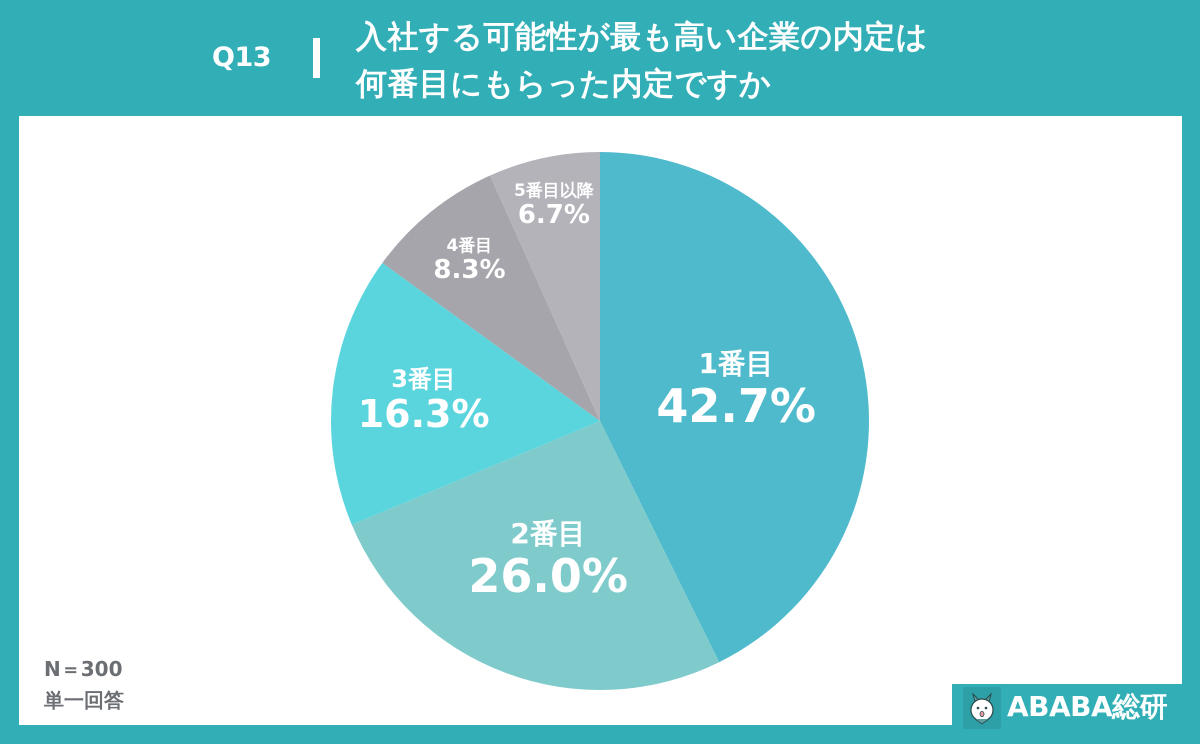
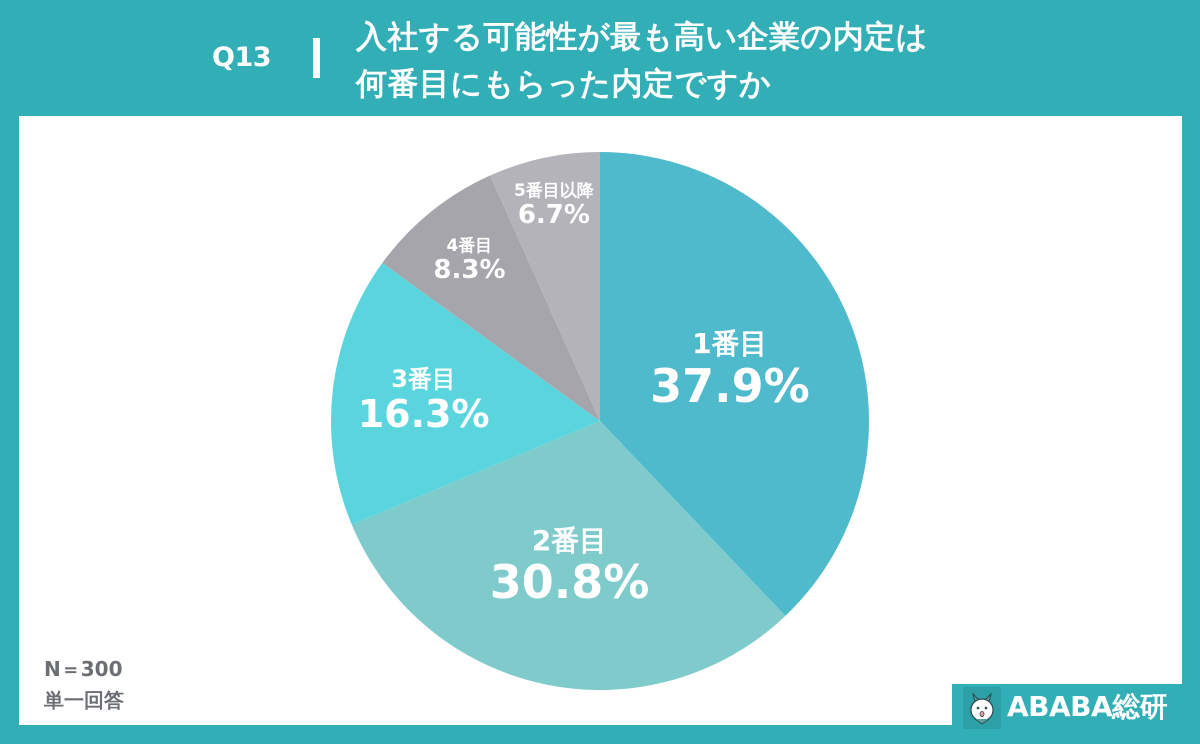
1番目: 42.7% -> 37.9%
2番目: 26.0% -> 30.8%
